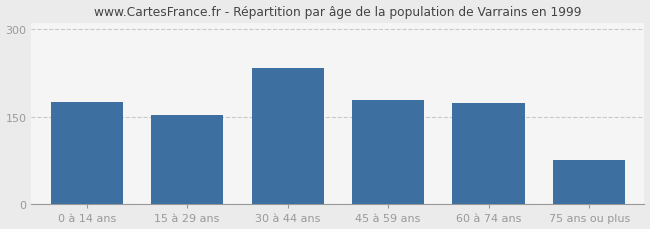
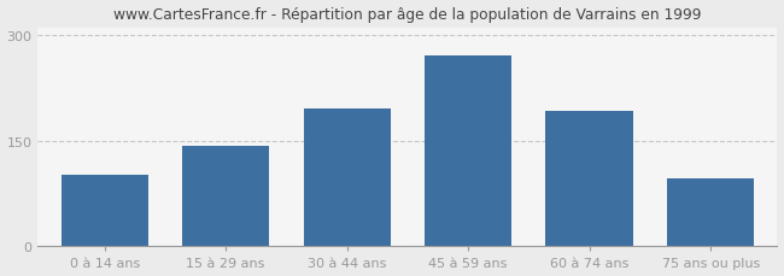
0 à 14 ans: 175 -> 102
15 à 29 ans: 153 -> 142
30 à 44 ans: 233 -> 196
45 à 59 ans: 178 -> 270
60 à 74 ans: 174 -> 192
75 ans ou plus: 75 -> 96
